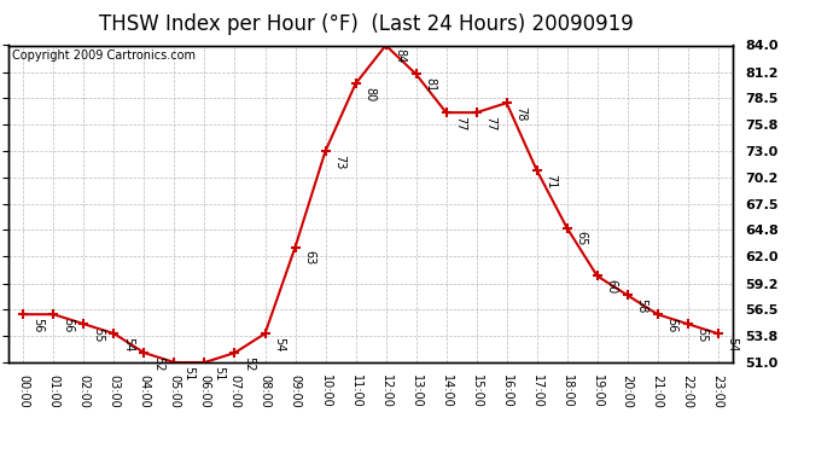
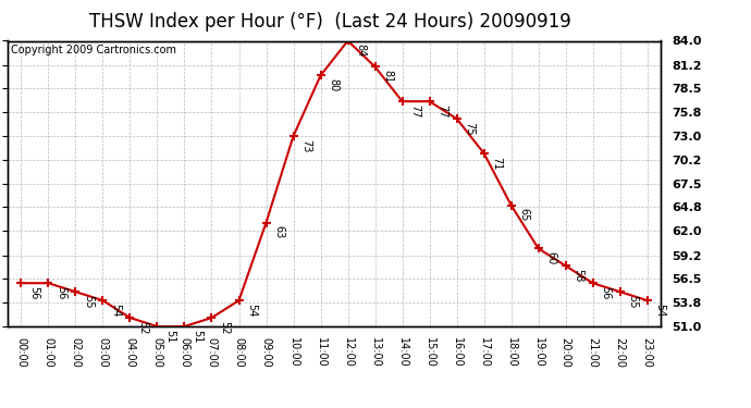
16:00: 78 -> 75
